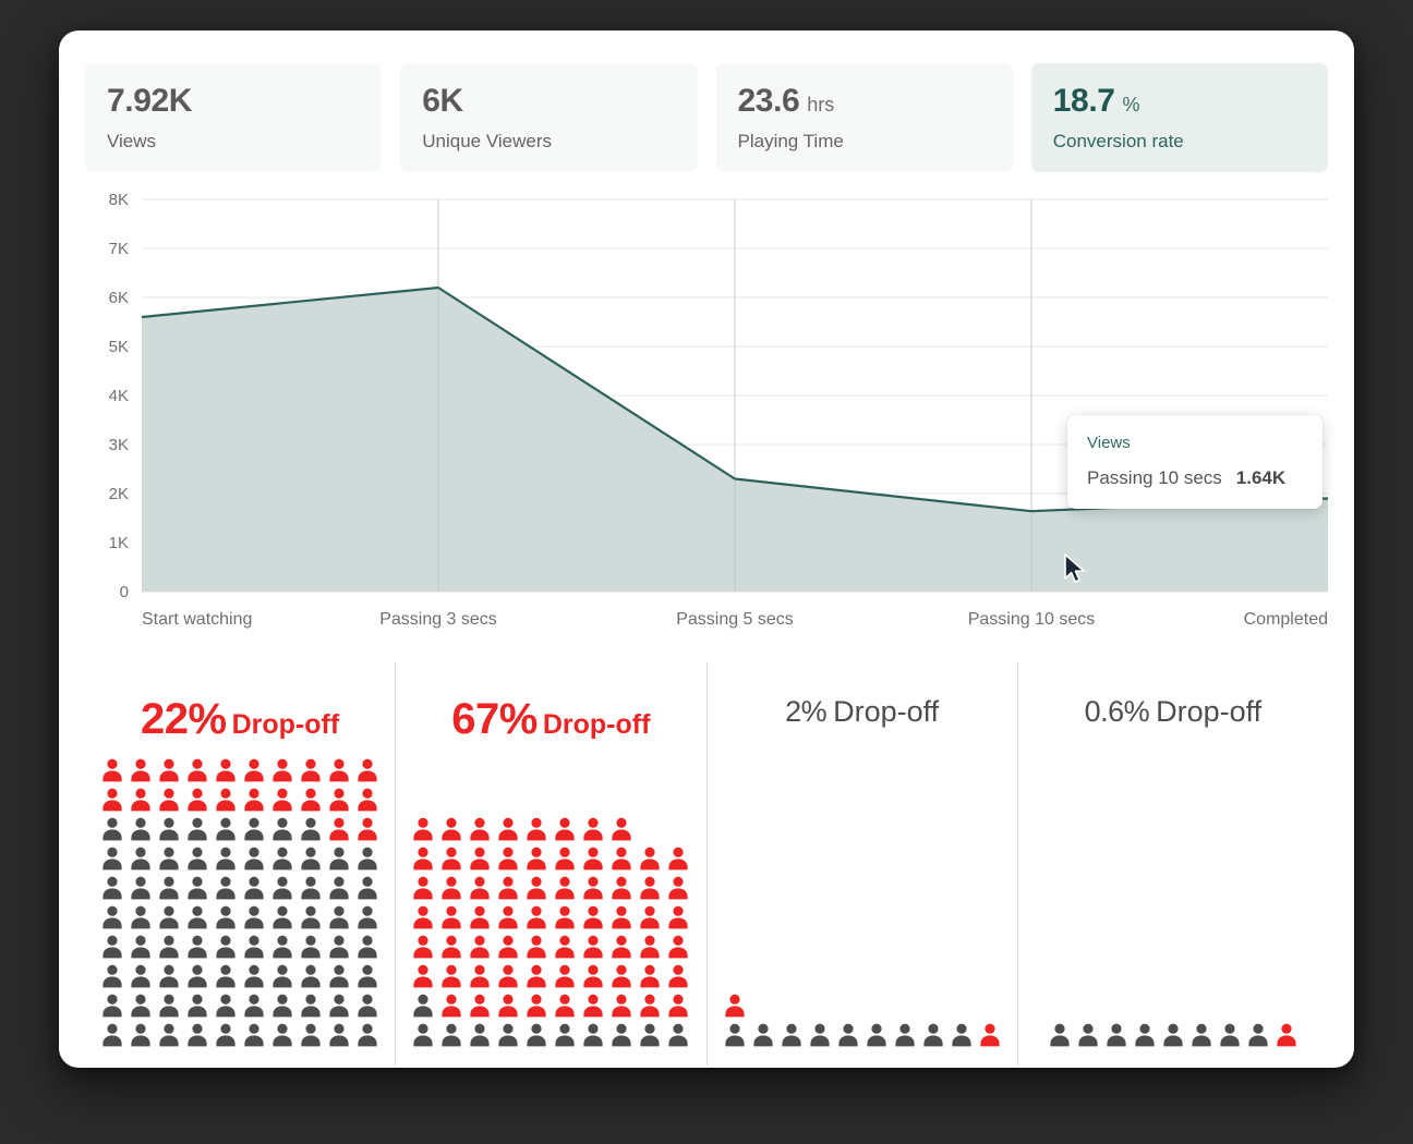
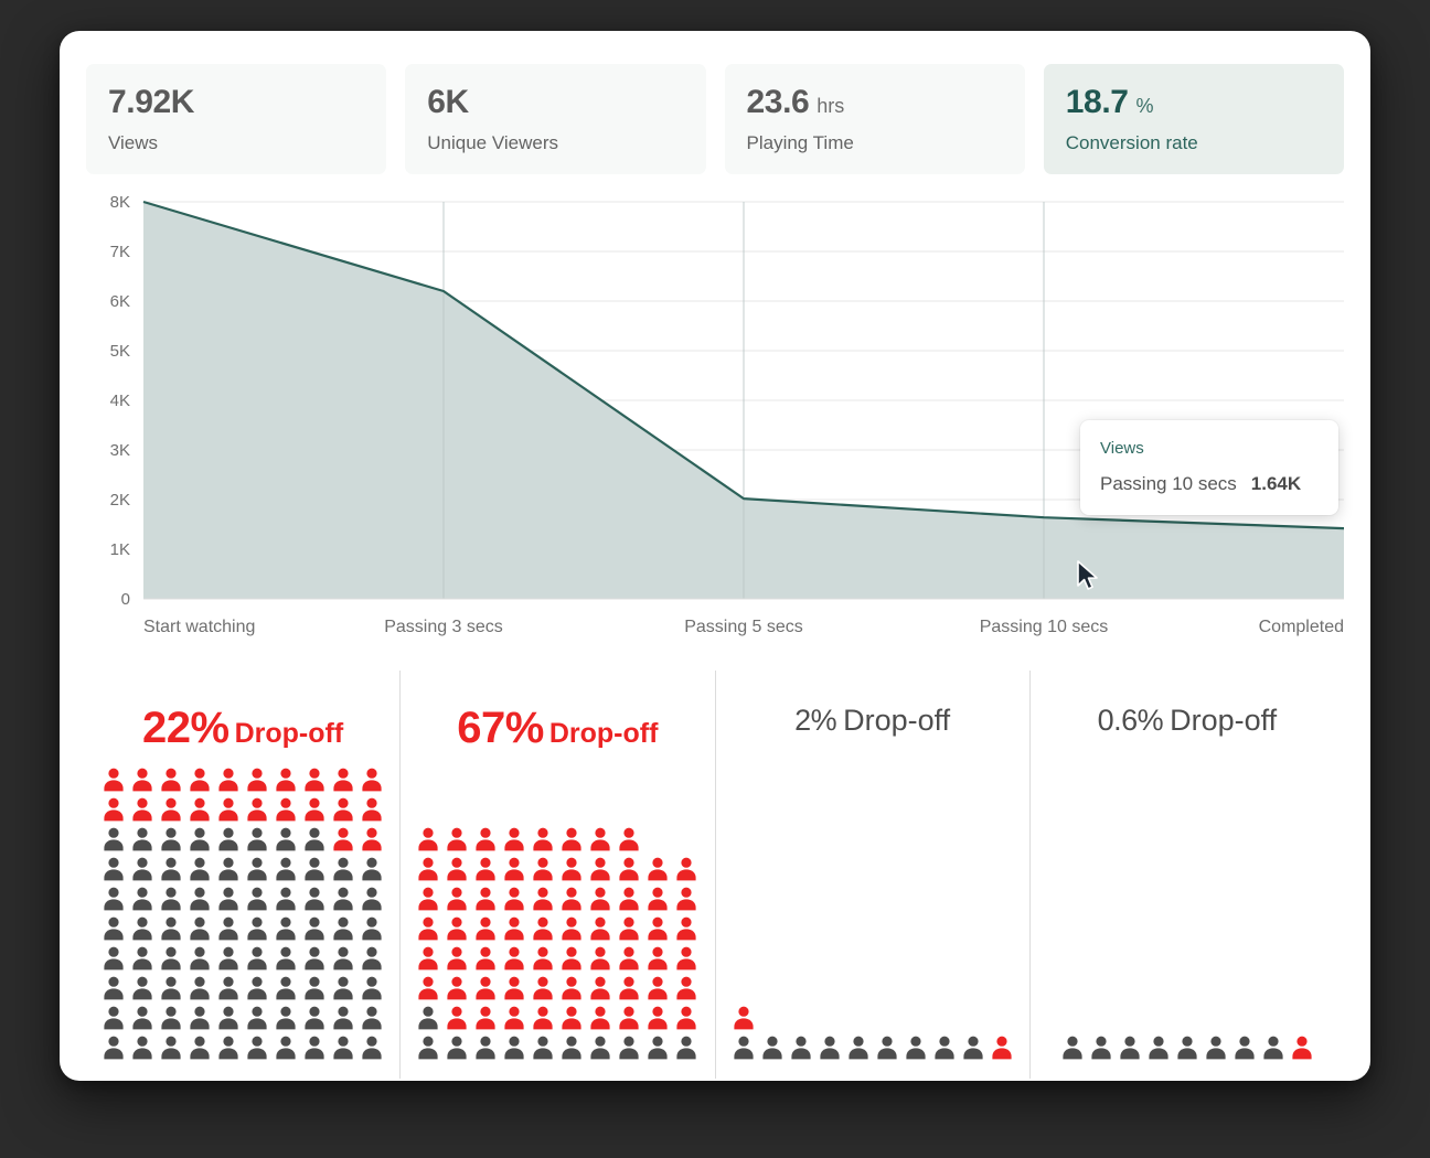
Start watching: 5.6K -> 8.0K
Passing 5 secs: 2.3K -> 2.0K
Completed: 1.9K -> 1.4K
